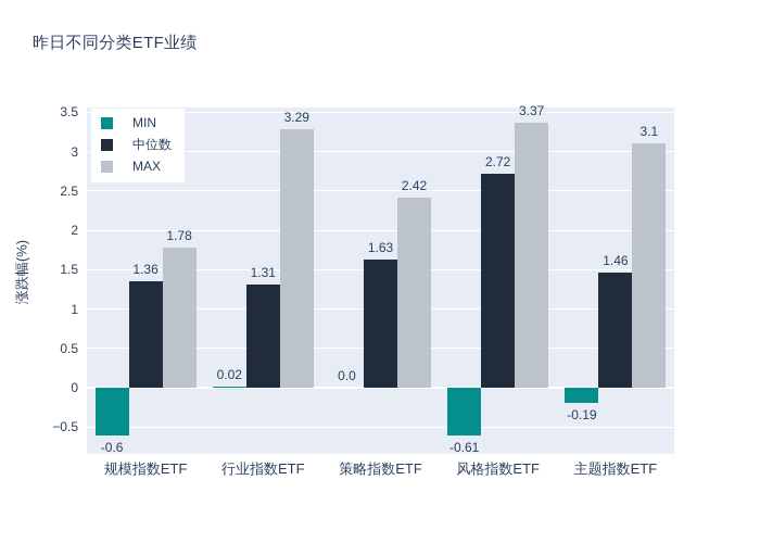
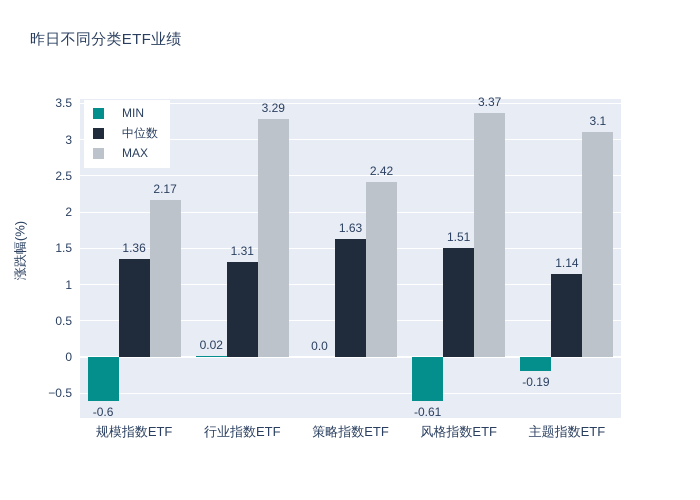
MAX/规模指数ETF: 1.78 -> 2.17
中位数/风格指数ETF: 2.72 -> 1.51
中位数/主题指数ETF: 1.46 -> 1.14
